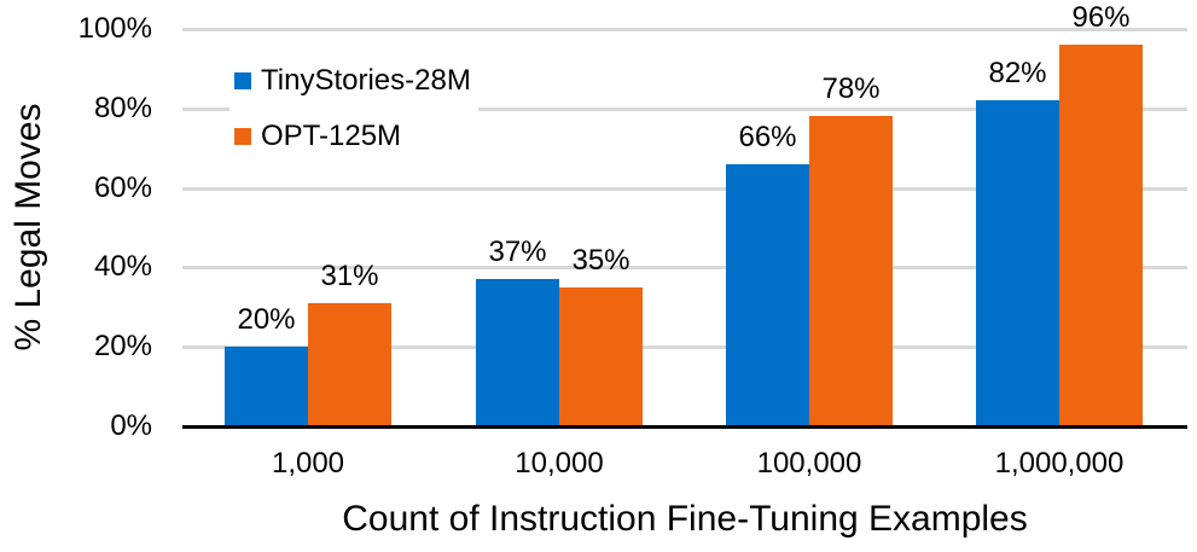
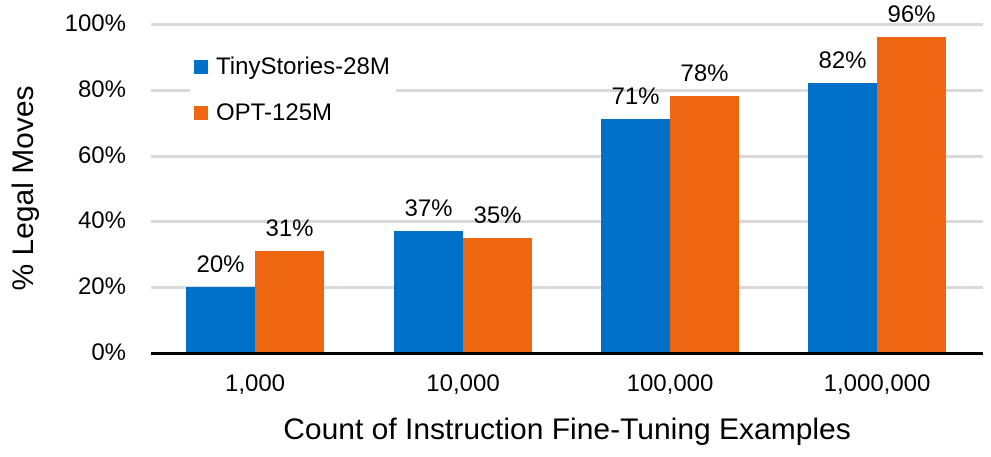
TinyStories-28M/100,000: 66% -> 71%
